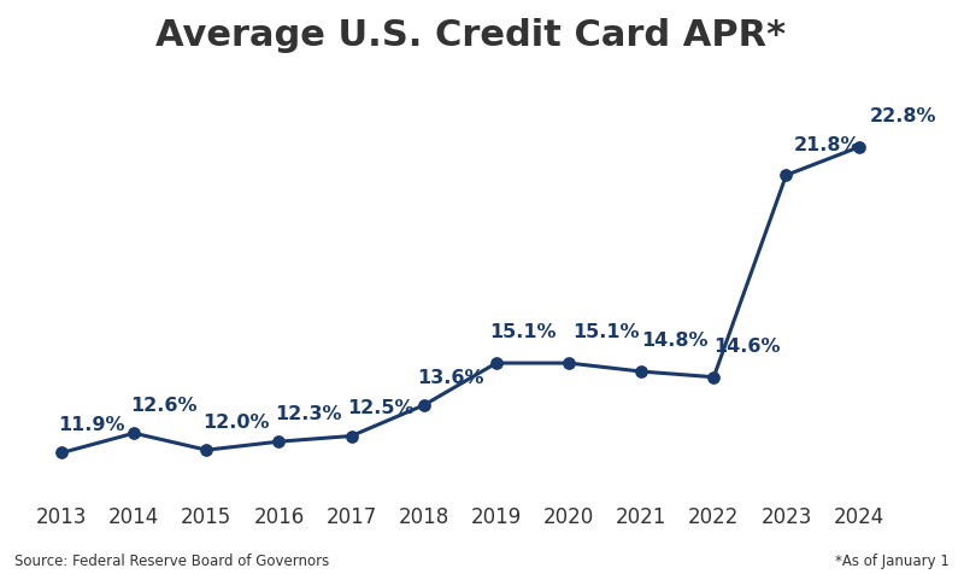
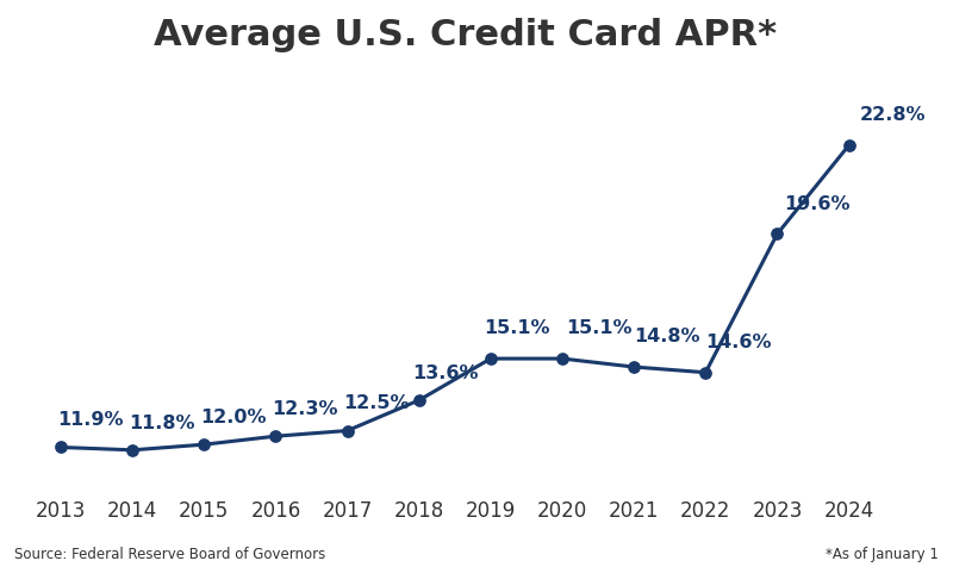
2014: 12.6% -> 11.8%
2023: 21.8% -> 19.6%
